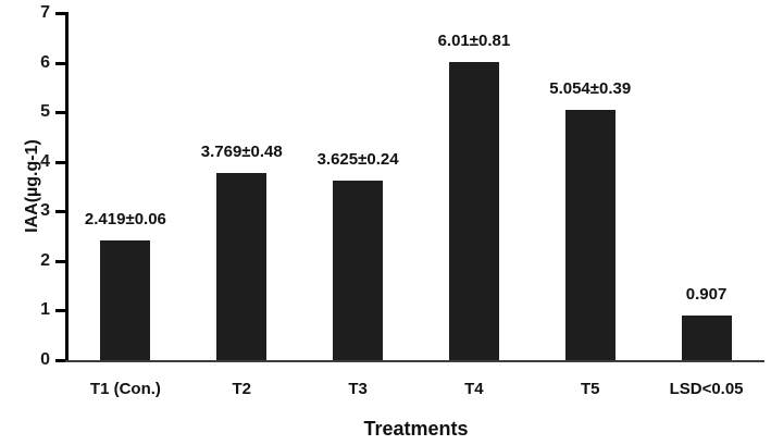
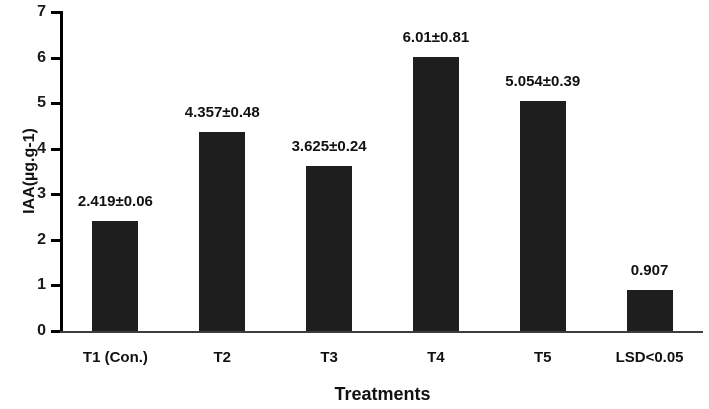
T2: 3.769 -> 4.357
